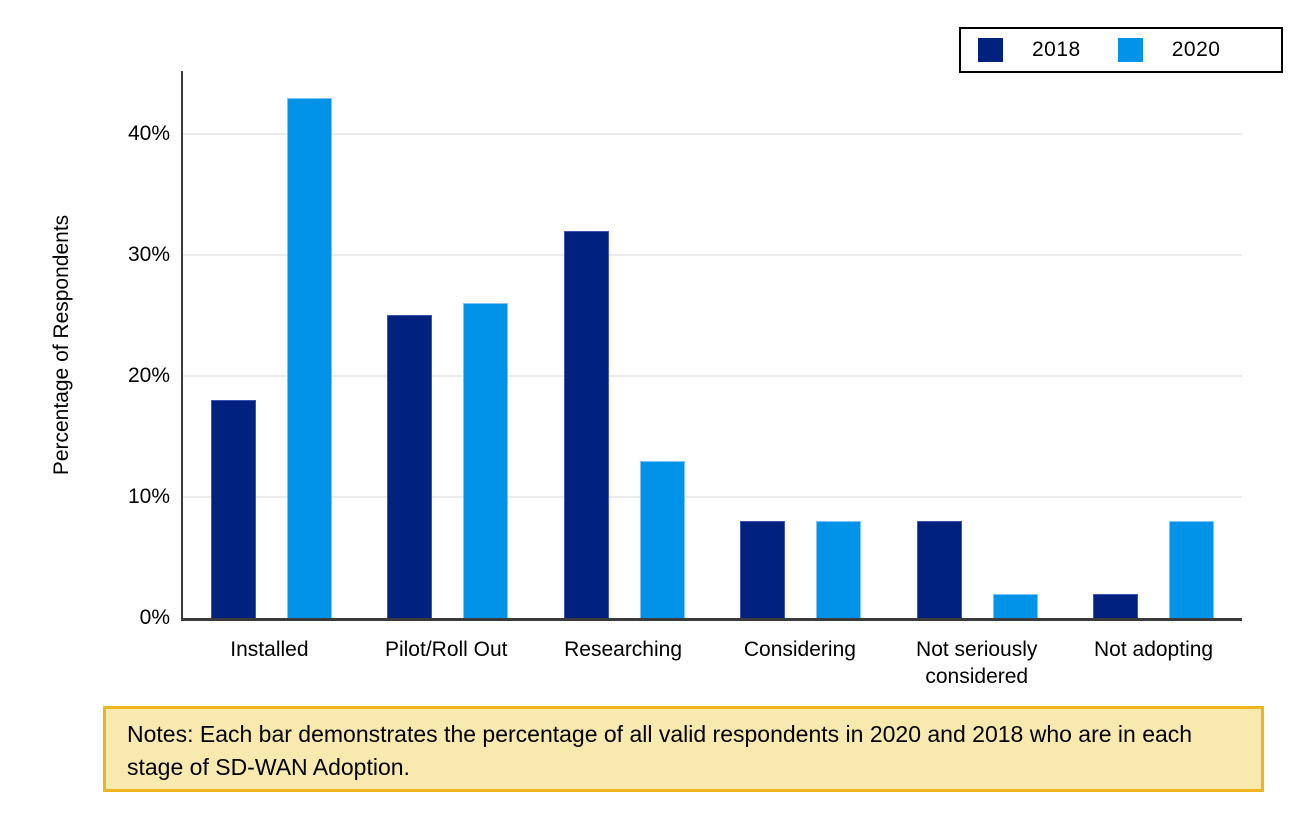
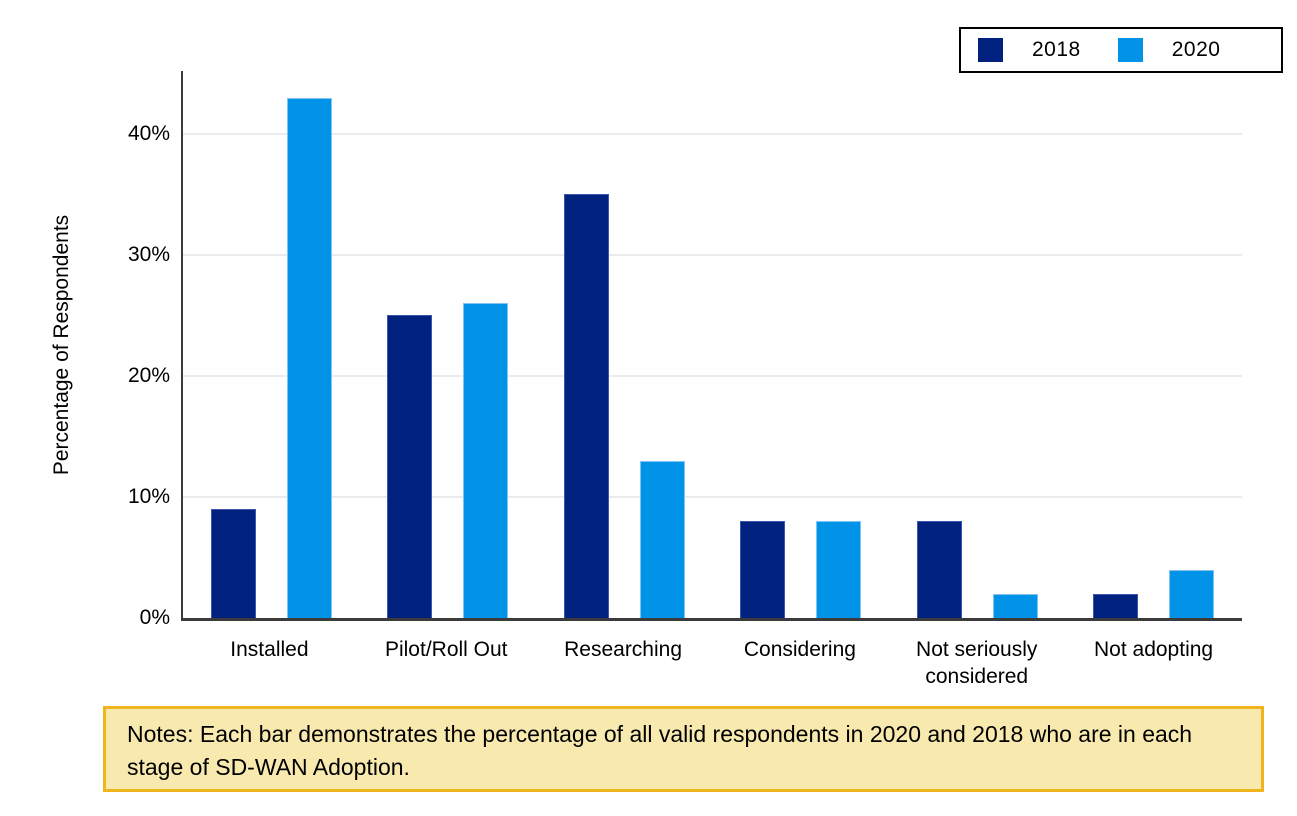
2018/Installed: 18% -> 9%
2018/Researching: 32% -> 35%
2020/Not adopting: 8% -> 4%
